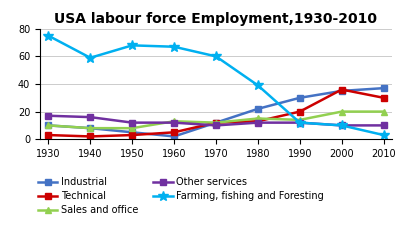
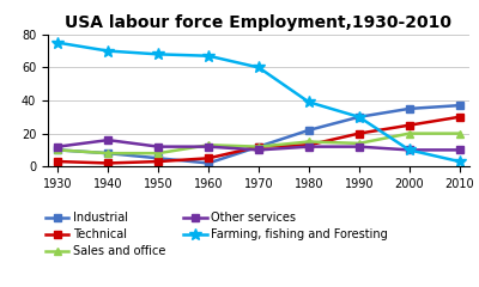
Other services/1930: 17 -> 12
Farming, fishing and Foresting/1940: 59 -> 70
Farming, fishing and Foresting/1990: 12 -> 30
Technical/2000: 36 -> 25
